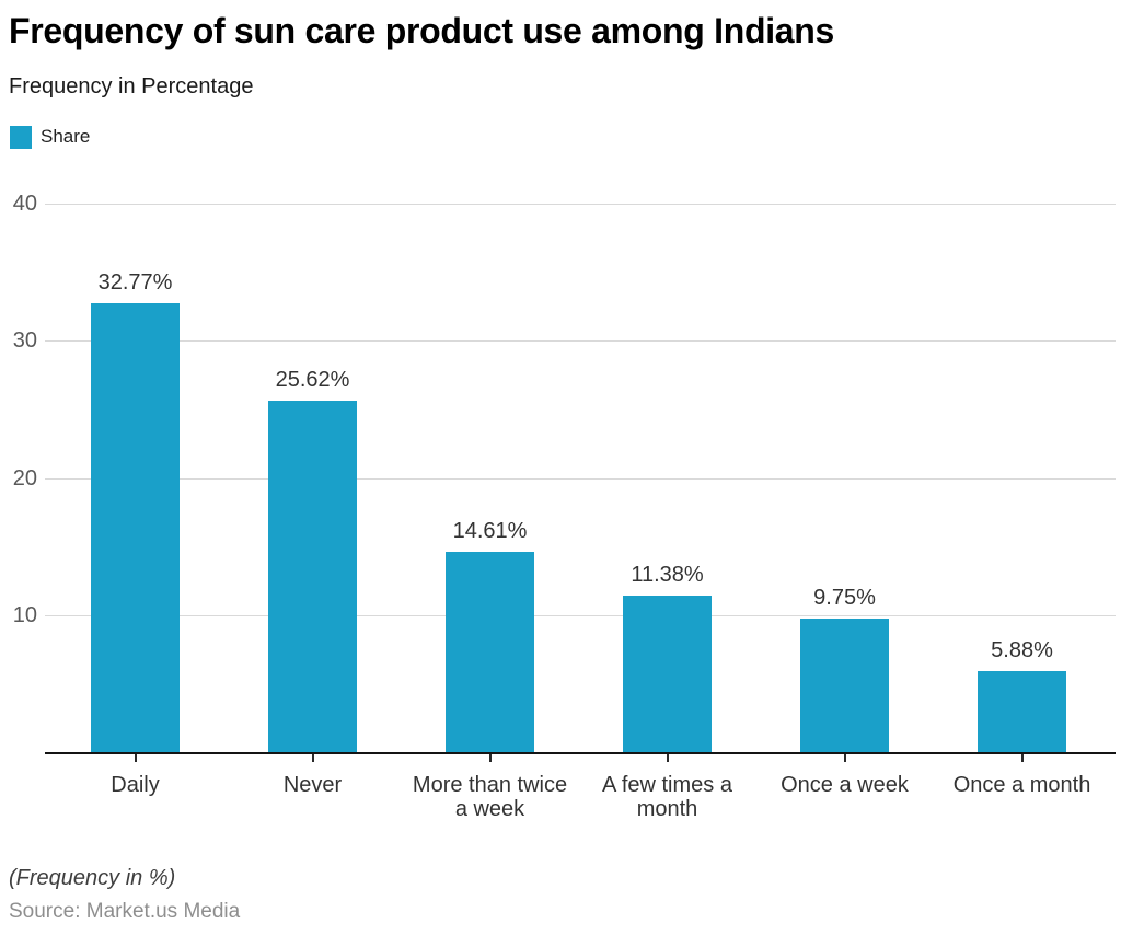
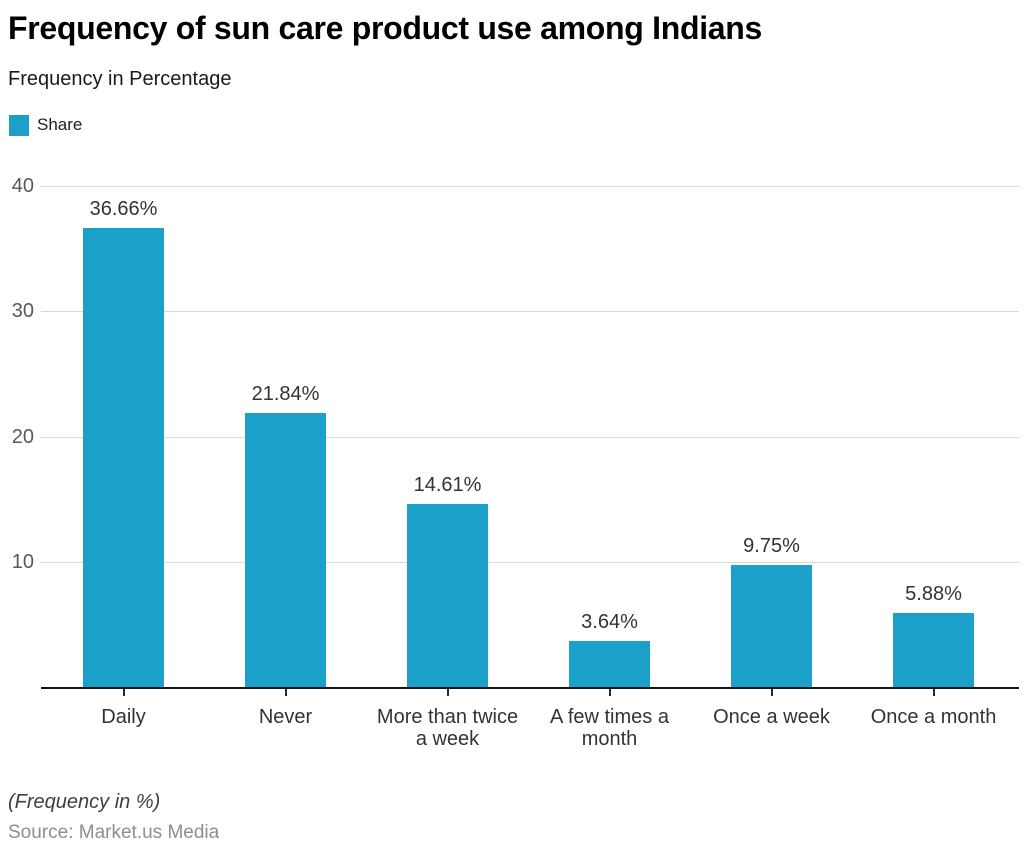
Daily: 32.77% -> 36.66%
Never: 25.62% -> 21.84%
A few times a month: 11.38% -> 3.64%
